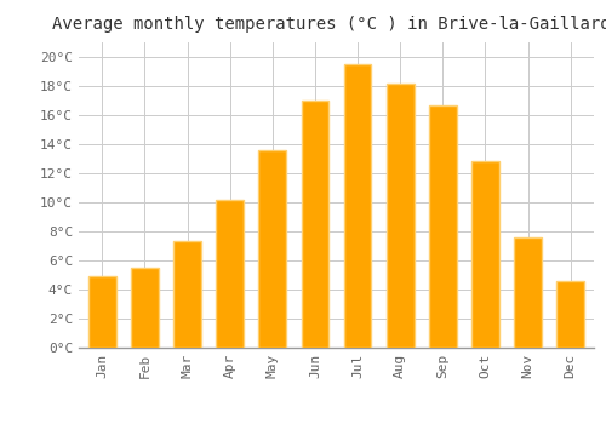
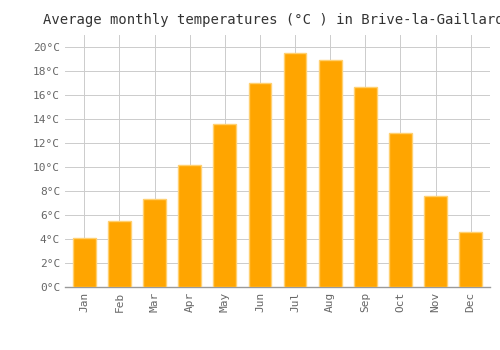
Jan: 4.9°C -> 4.1°C
Aug: 18.2°C -> 18.9°C
